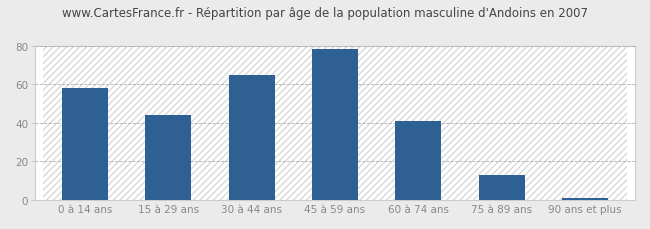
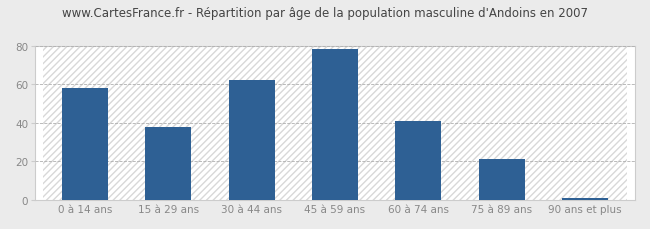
15 à 29 ans: 44 -> 38
30 à 44 ans: 65 -> 62
75 à 89 ans: 13 -> 21
